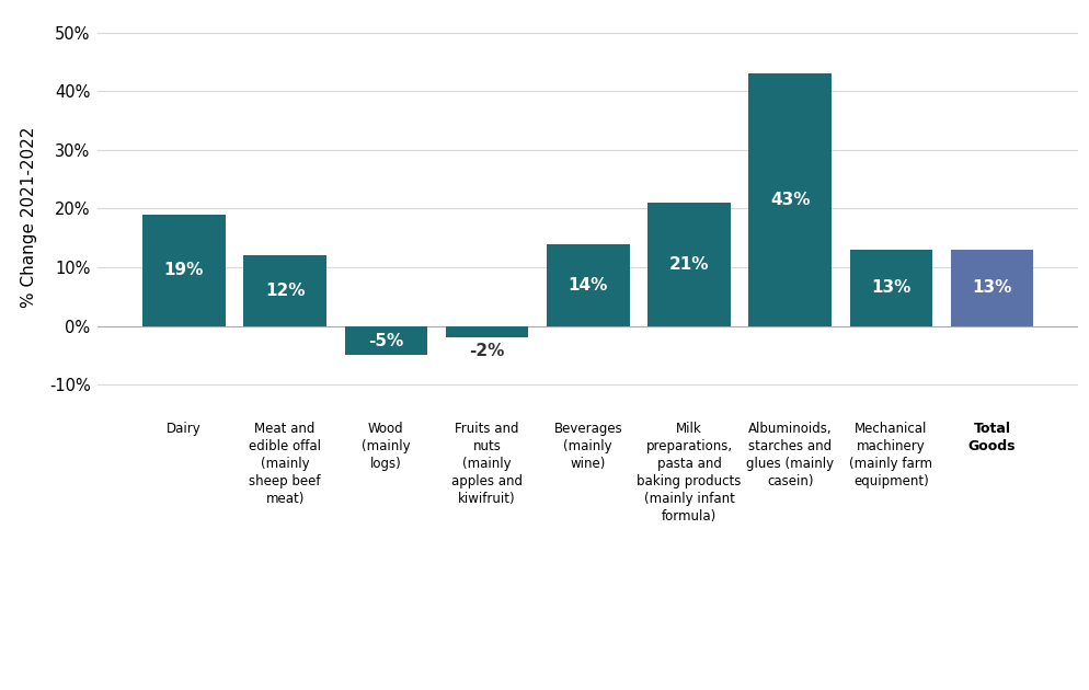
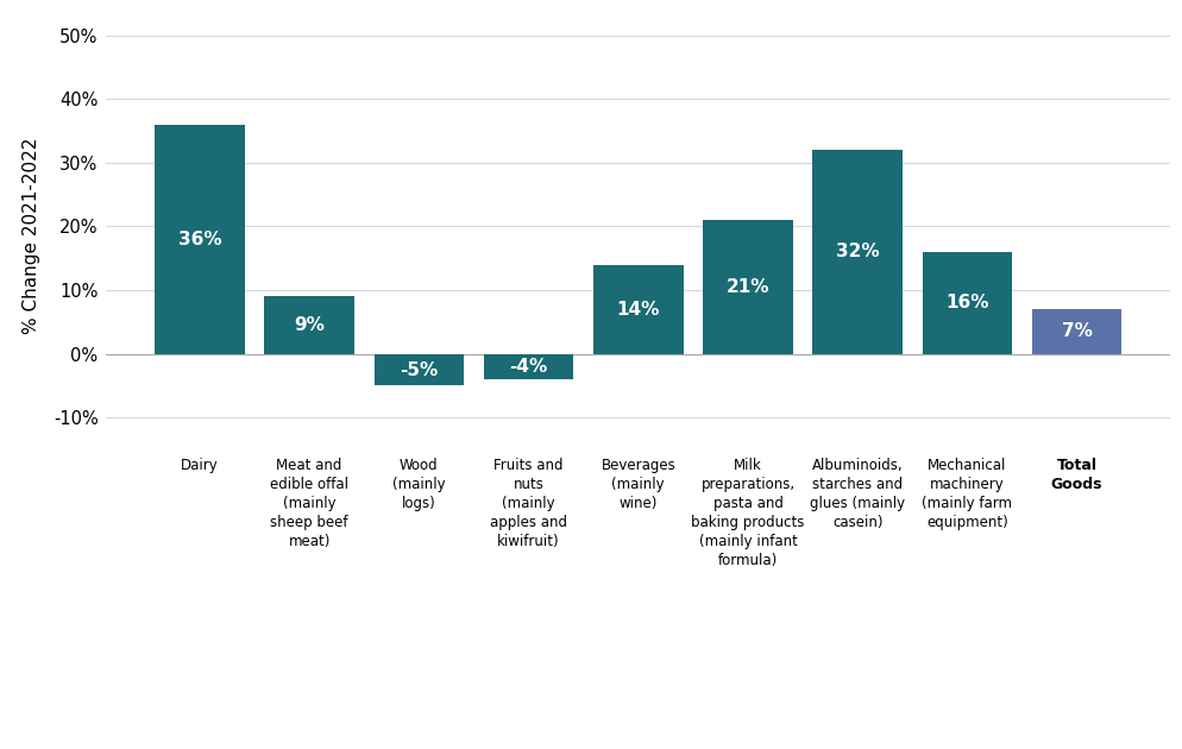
Dairy: 19% -> 36%
Meat and edible offal (mainly sheep beef meat): 12% -> 9%
Fruits and nuts (mainly apples and kiwifruit): -2% -> -4%
Albuminoids, starches and glues (mainly casein): 43% -> 32%
Mechanical machinery (mainly farm equipment): 13% -> 16%
Total Goods: 13% -> 7%
